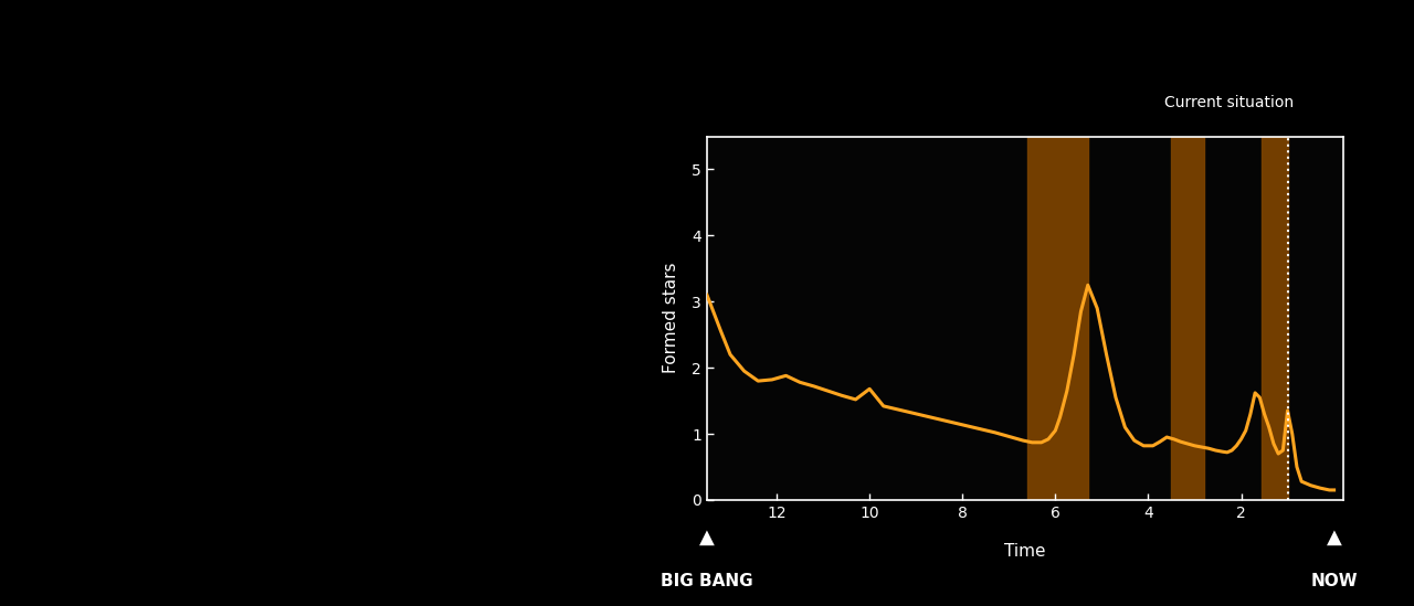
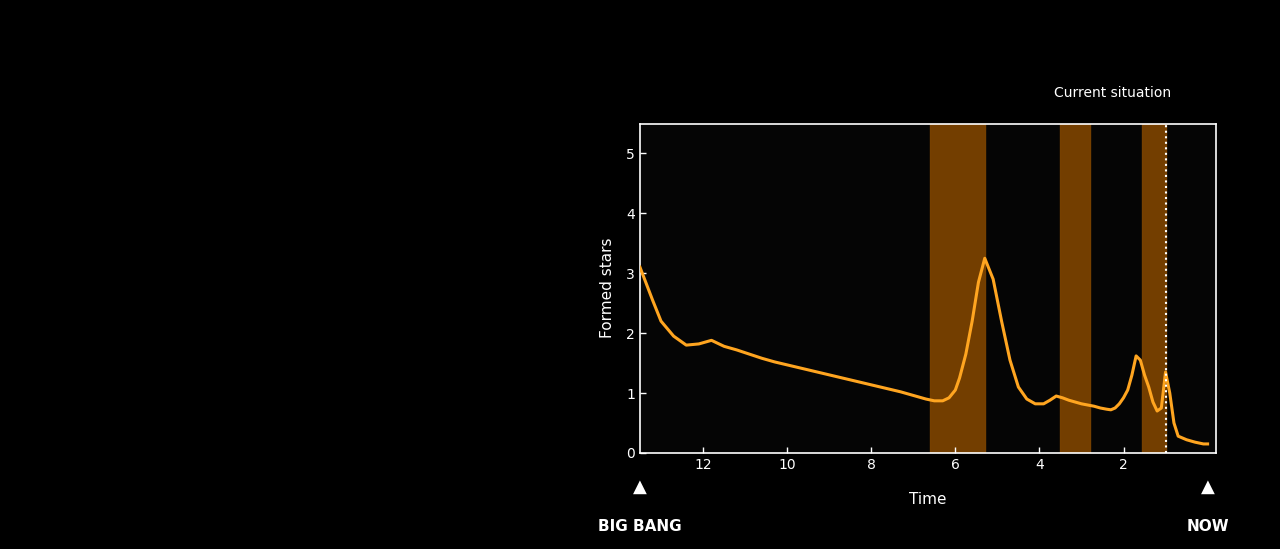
10: 1.68 -> 1.47
